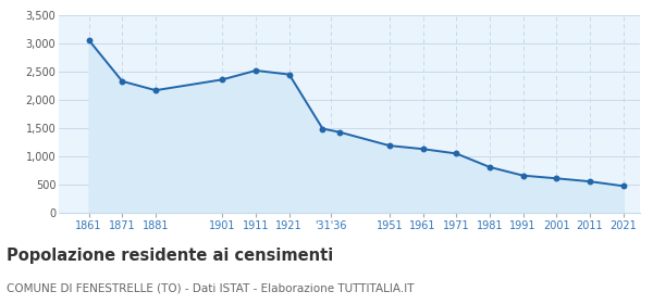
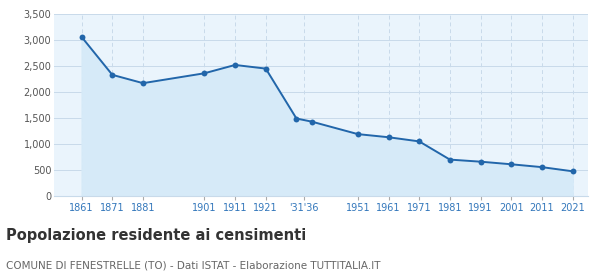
1981: 810 -> 700
